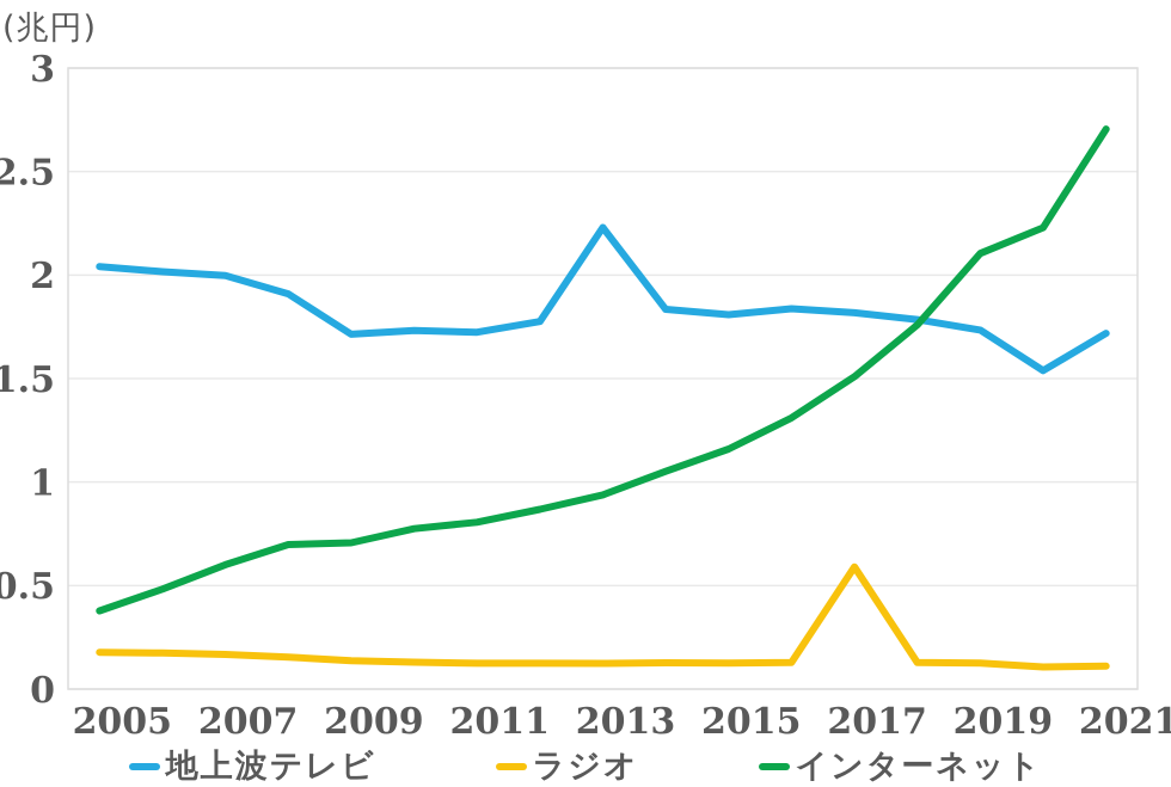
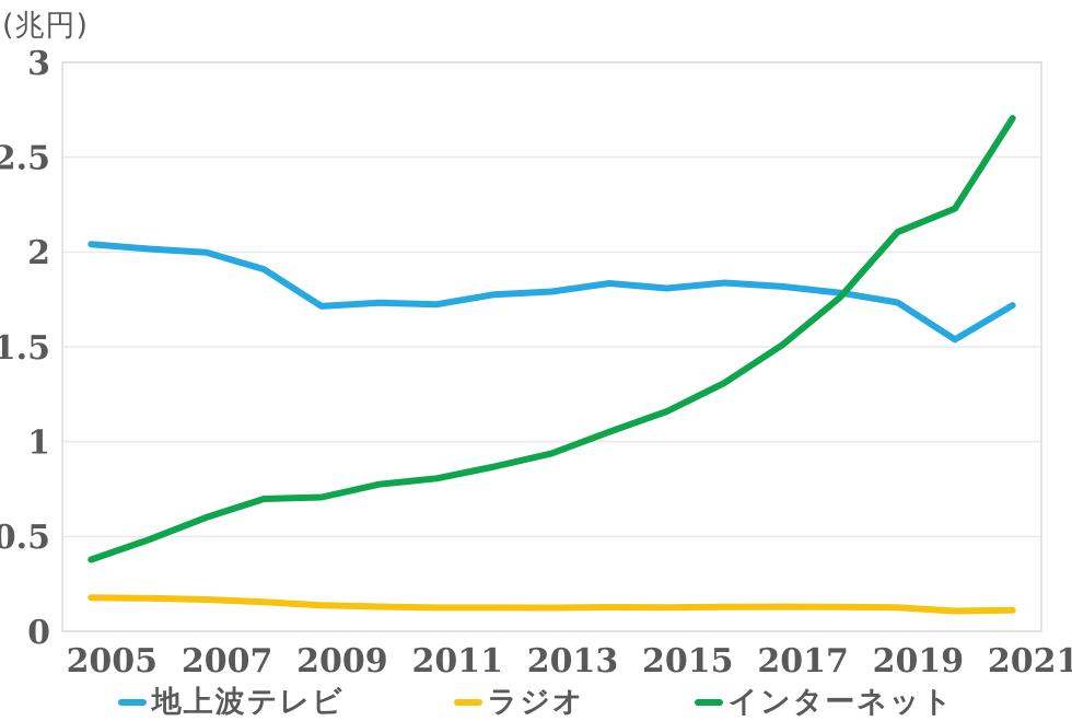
地上波テレビ/2013: 2.23 -> 1.79
ラジオ/2017: 0.59 -> 0.13
